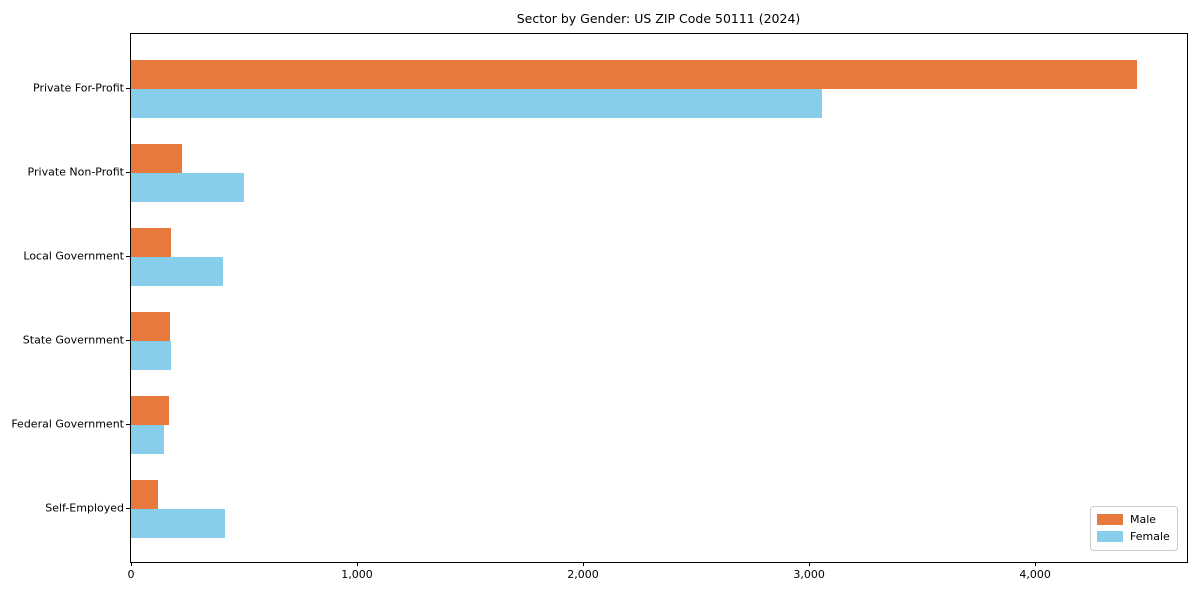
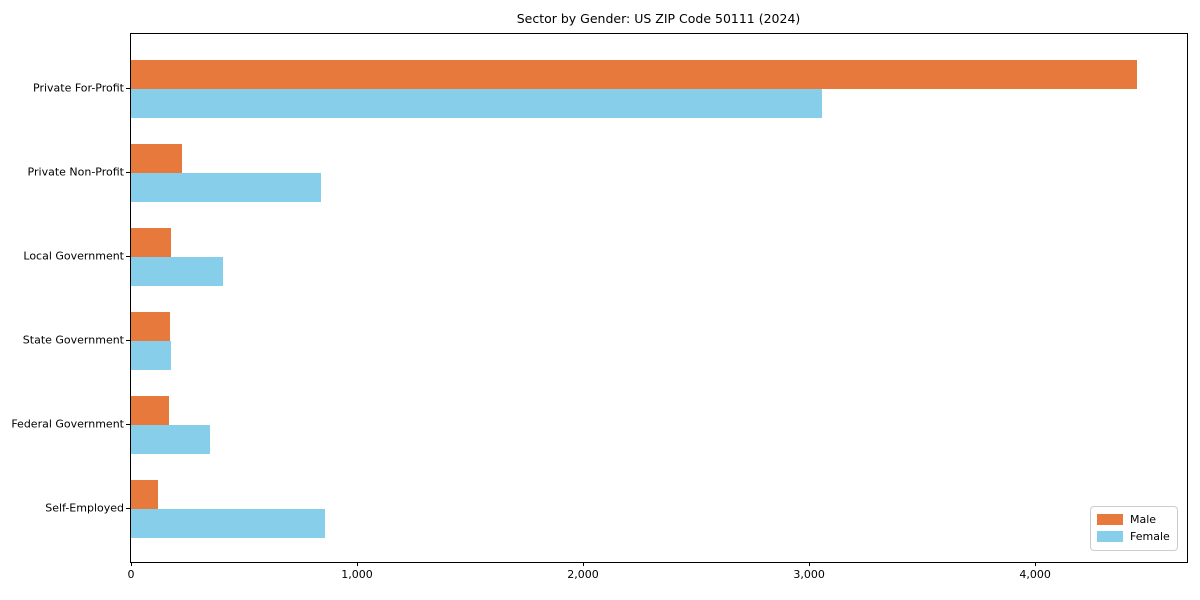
Female/Private Non-Profit: 500 -> 840
Female/Federal Government: 150 -> 350
Female/Self-Employed: 420 -> 860
